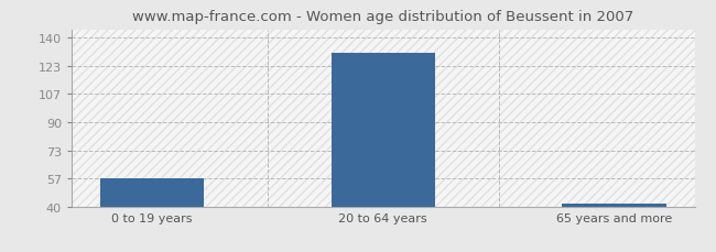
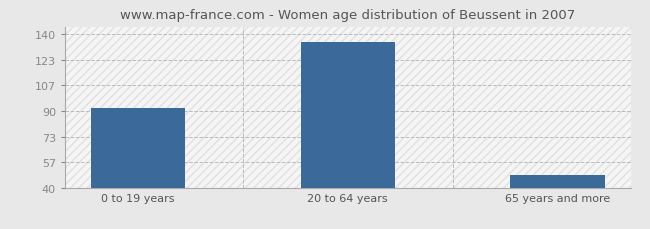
0 to 19 years: 57 -> 92
20 to 64 years: 131 -> 135
65 years and more: 42 -> 48
